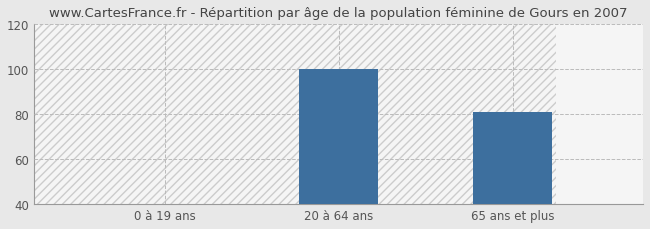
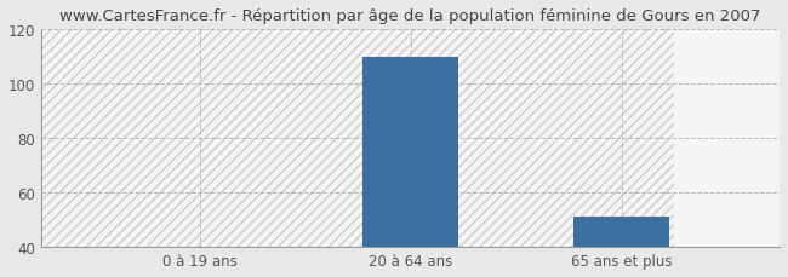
20 à 64 ans: 100 -> 110
65 ans et plus: 81 -> 51
